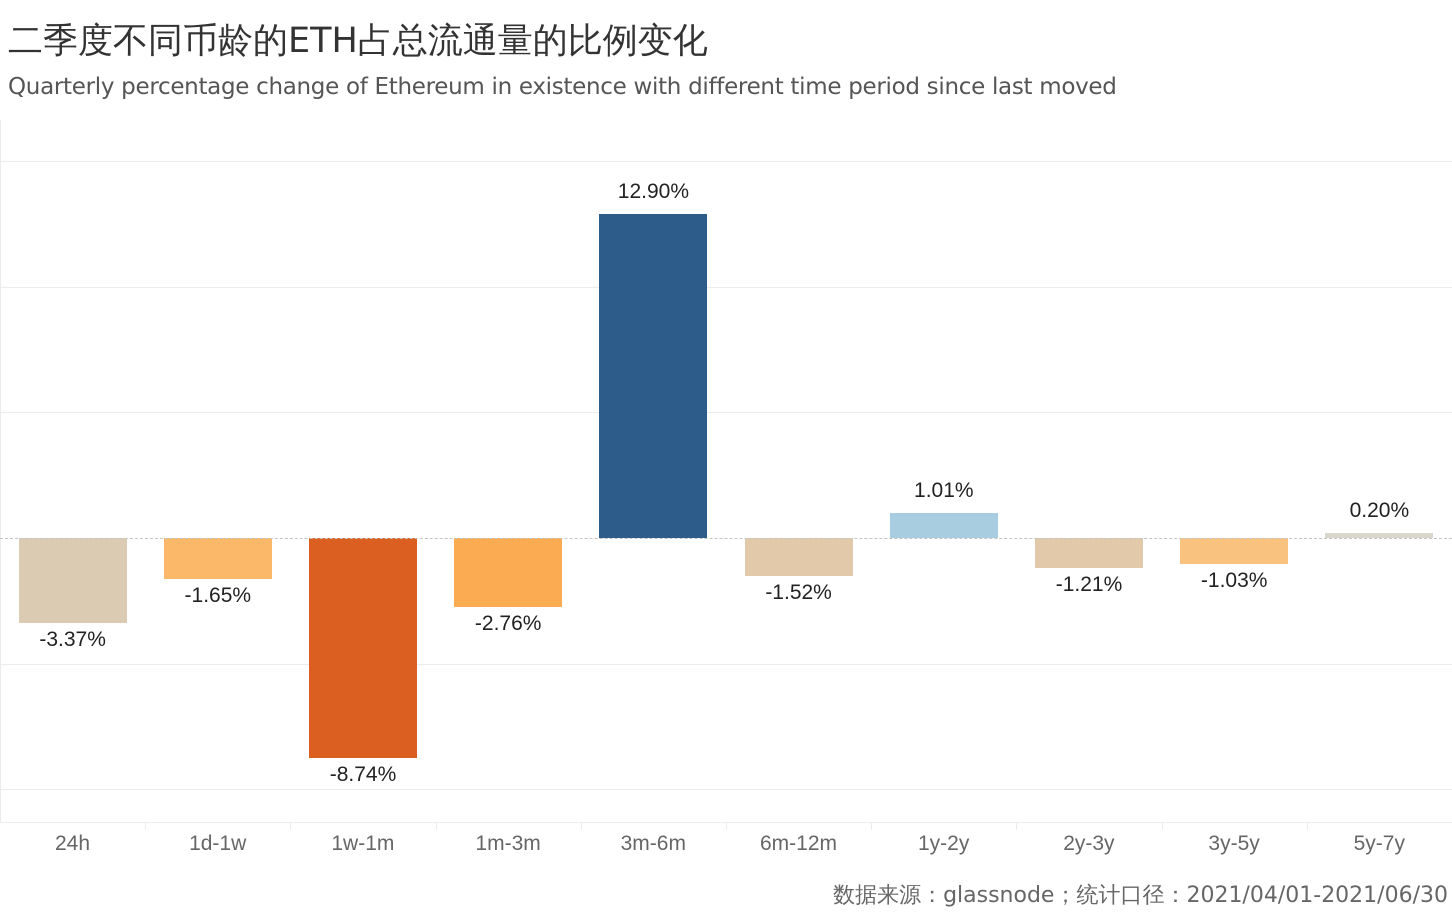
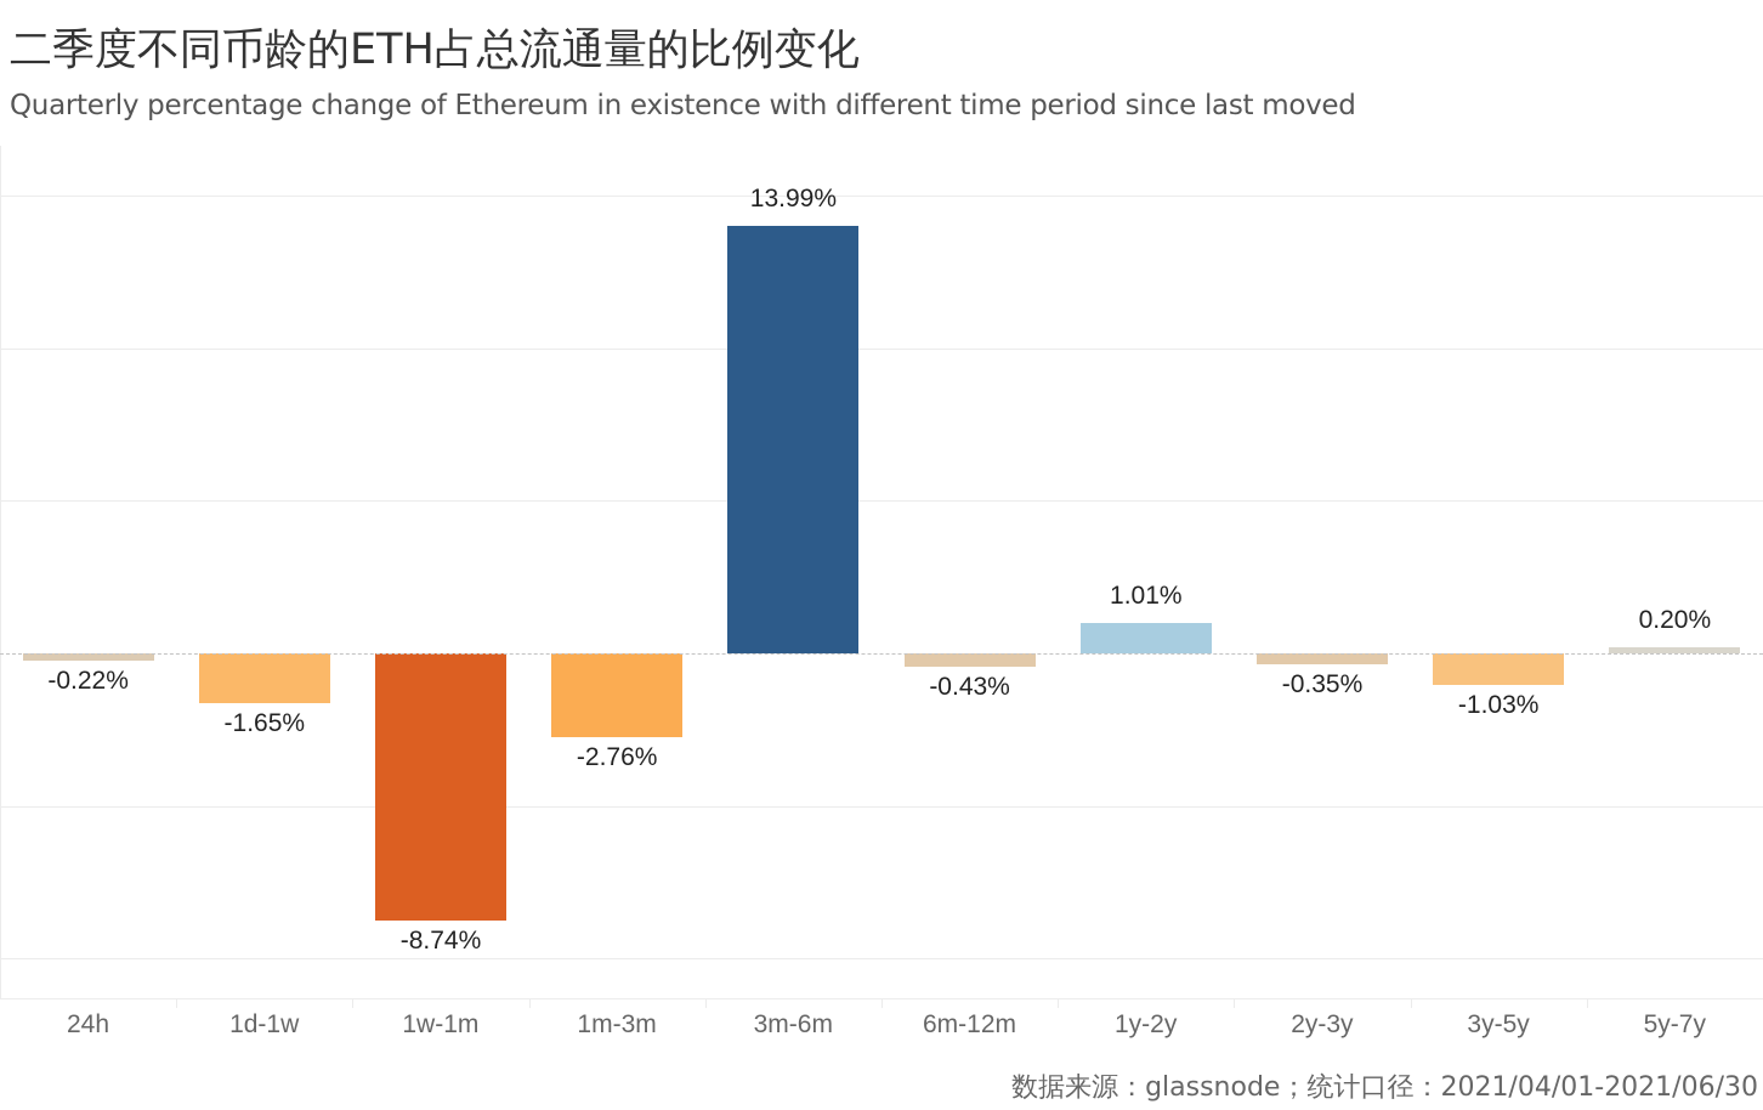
24h: -3.37% -> -0.22%
3m-6m: 12.90% -> 13.99%
6m-12m: -1.52% -> -0.43%
2y-3y: -1.21% -> -0.35%
